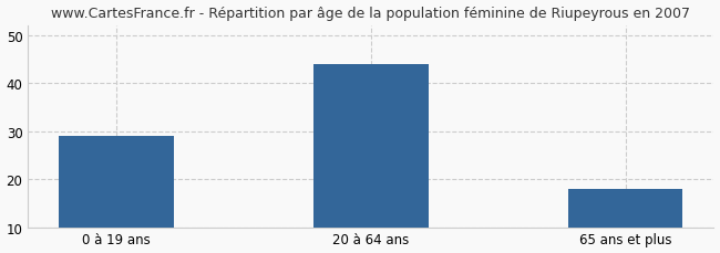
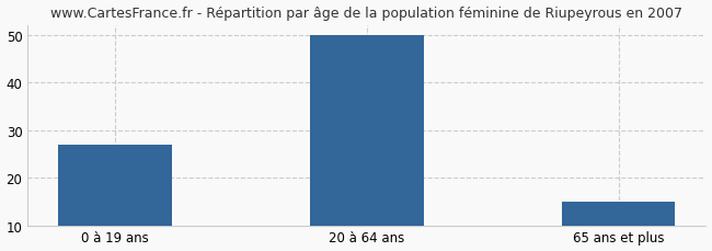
0 à 19 ans: 29 -> 27
20 à 64 ans: 44 -> 50
65 ans et plus: 18 -> 15
